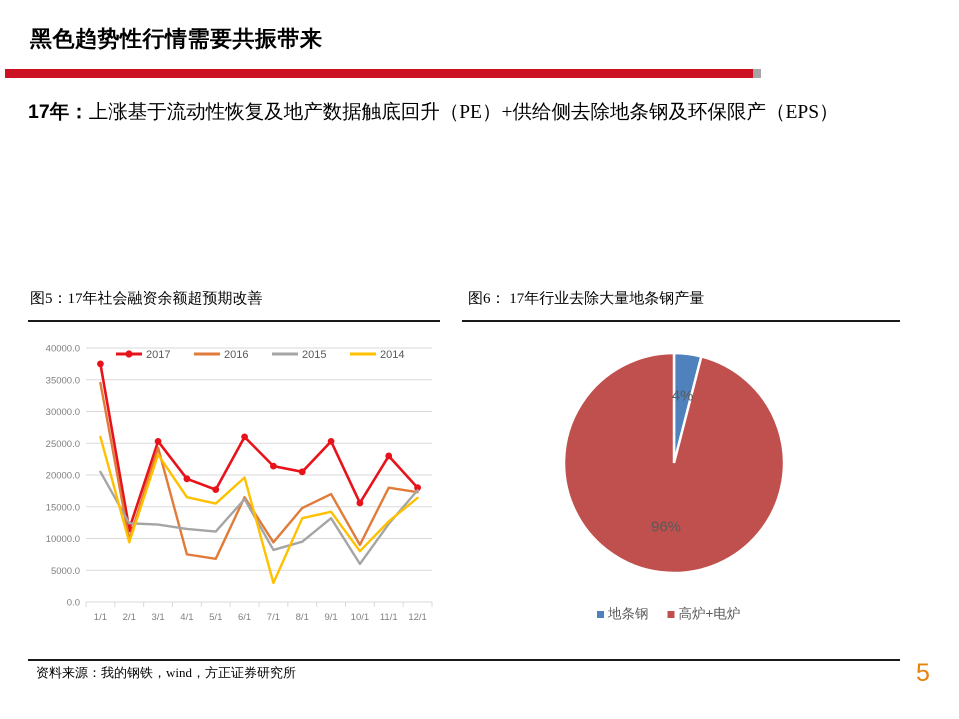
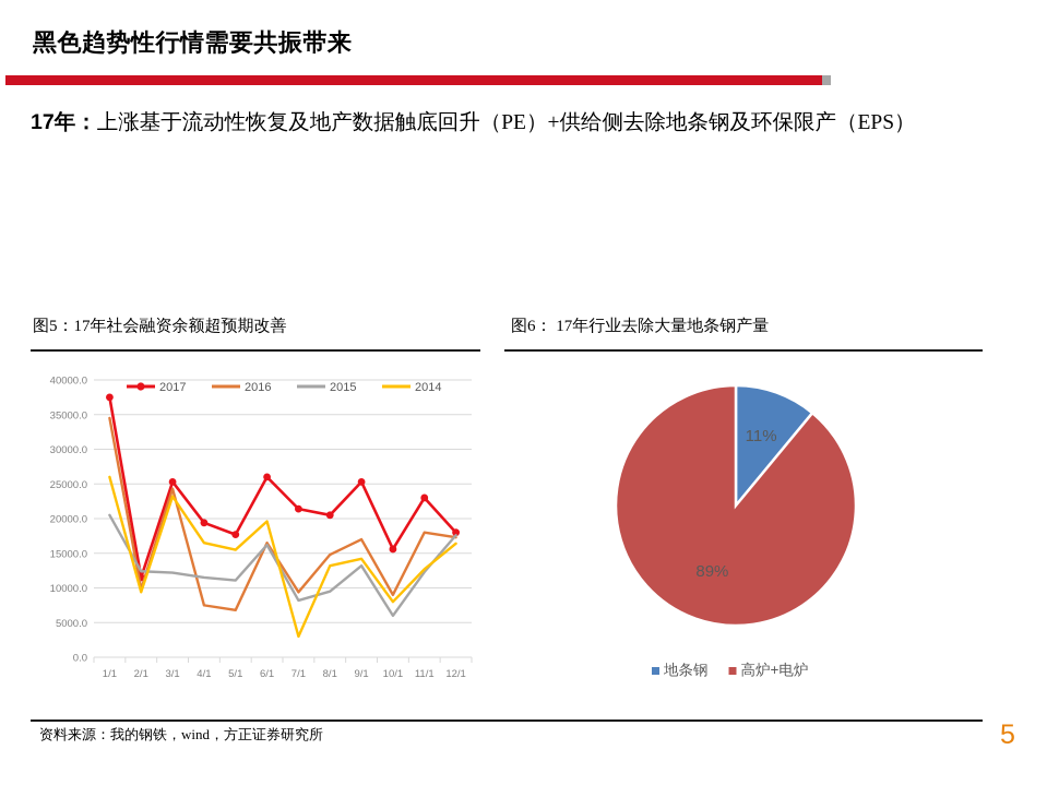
图6： 17年行业去除大量地条钢产量/地条钢: 4% -> 11%
图6： 17年行业去除大量地条钢产量/高炉+电炉: 96% -> 89%
